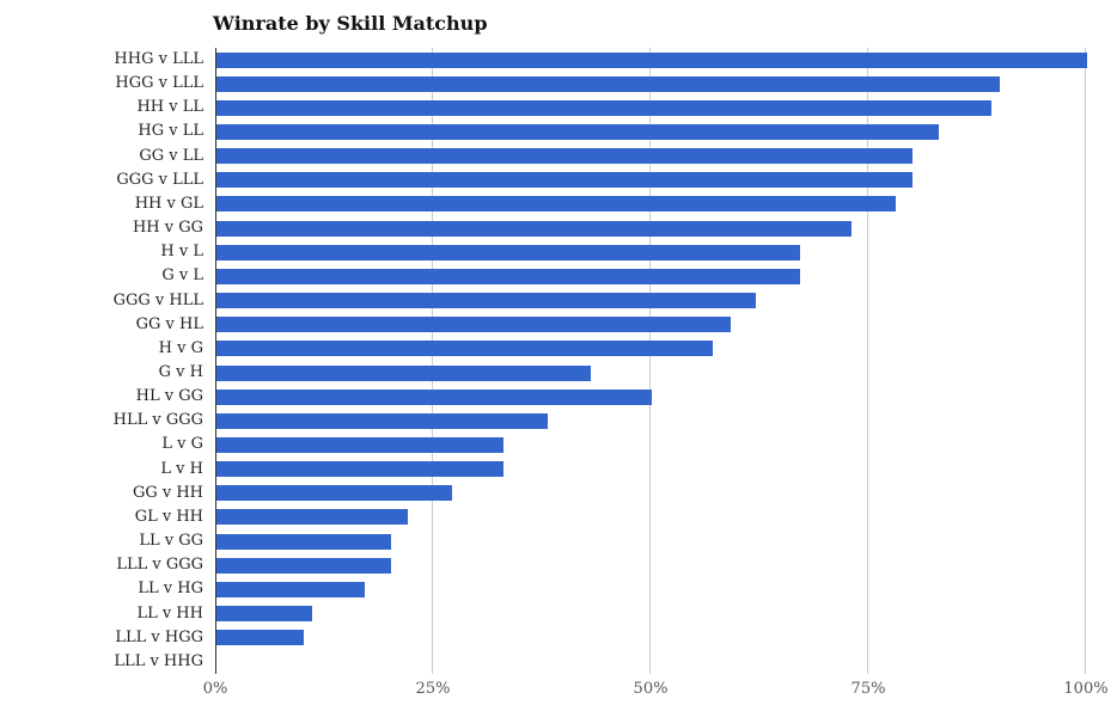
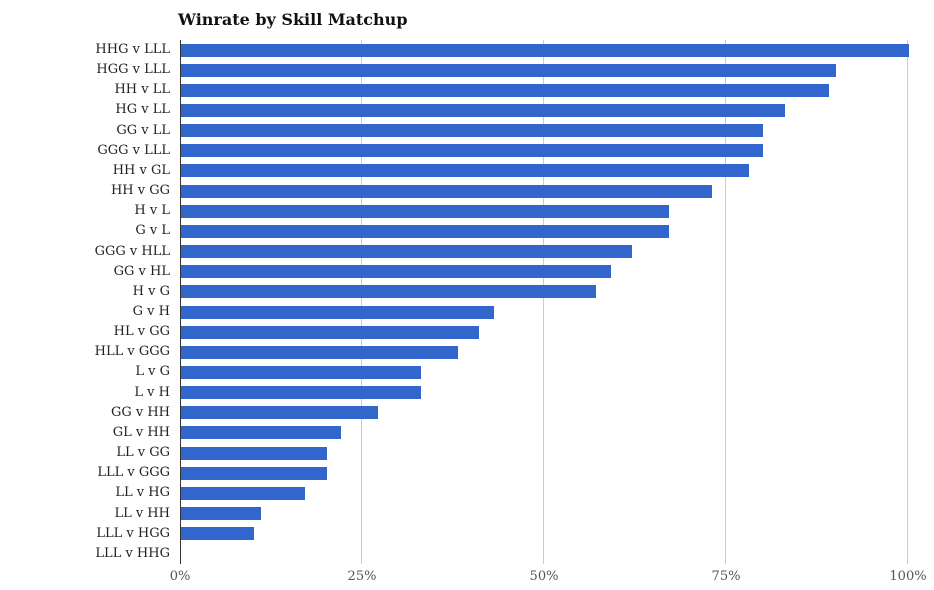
HL v GG: 50% -> 41%
